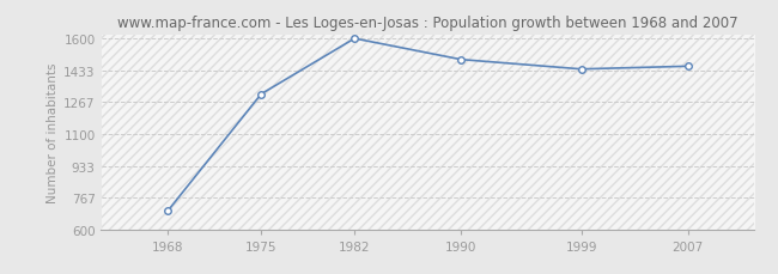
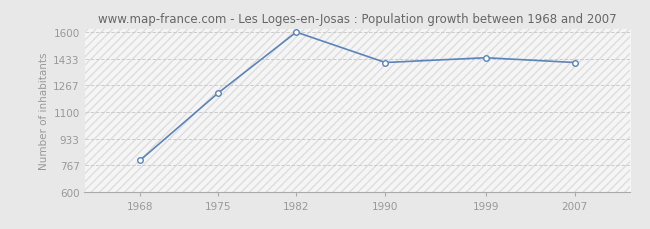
1968: 700 -> 800
1975: 1310 -> 1220
1990: 1490 -> 1410
2007: 1460 -> 1410
